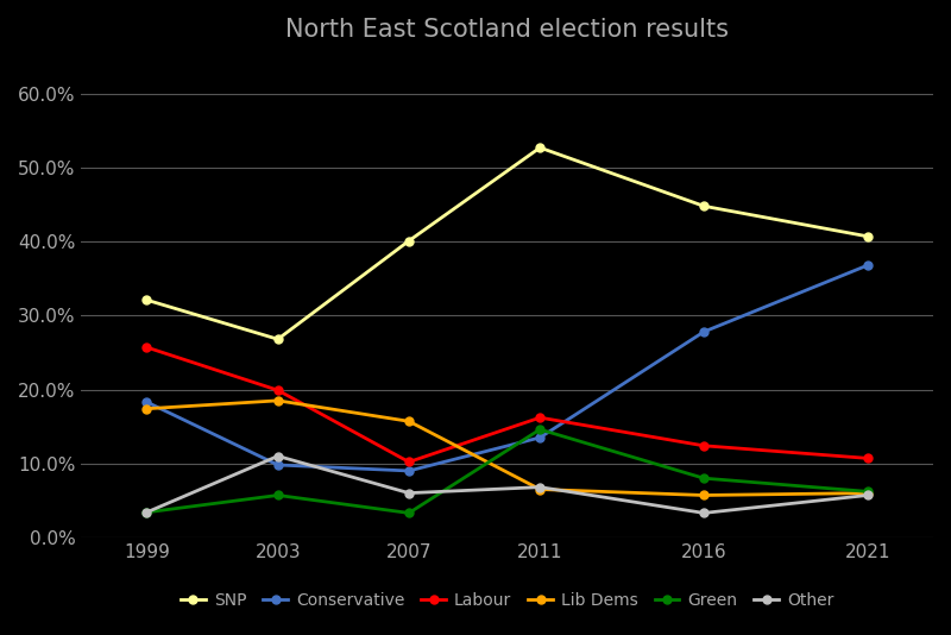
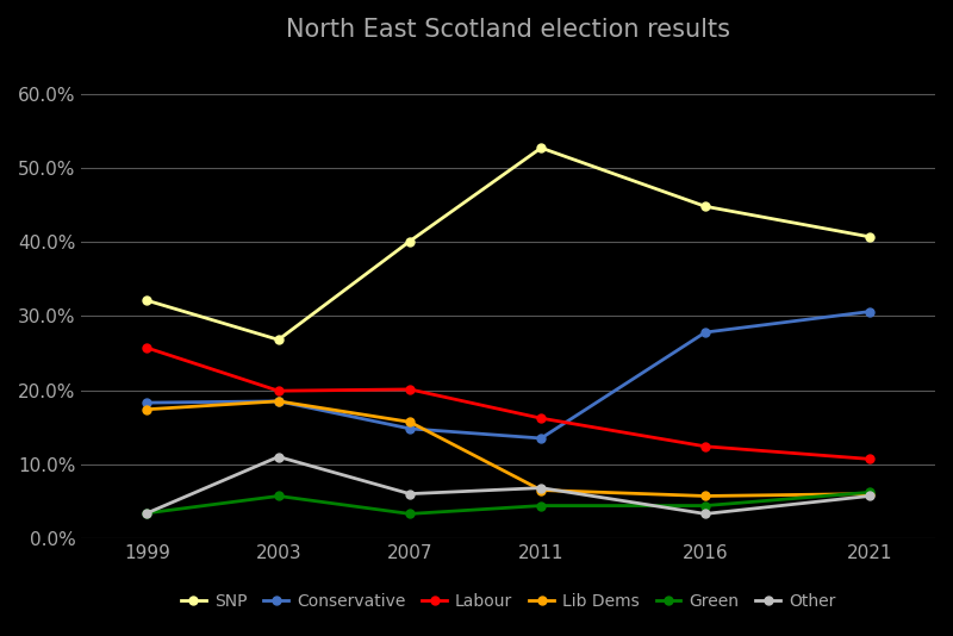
Conservative/2003: 9.8% -> 18.5%
Conservative/2007: 9.0% -> 14.8%
Labour/2007: 10.2% -> 20.1%
Green/2011: 14.6% -> 4.4%
Green/2016: 8.0% -> 4.4%
Conservative/2021: 36.8% -> 30.6%
